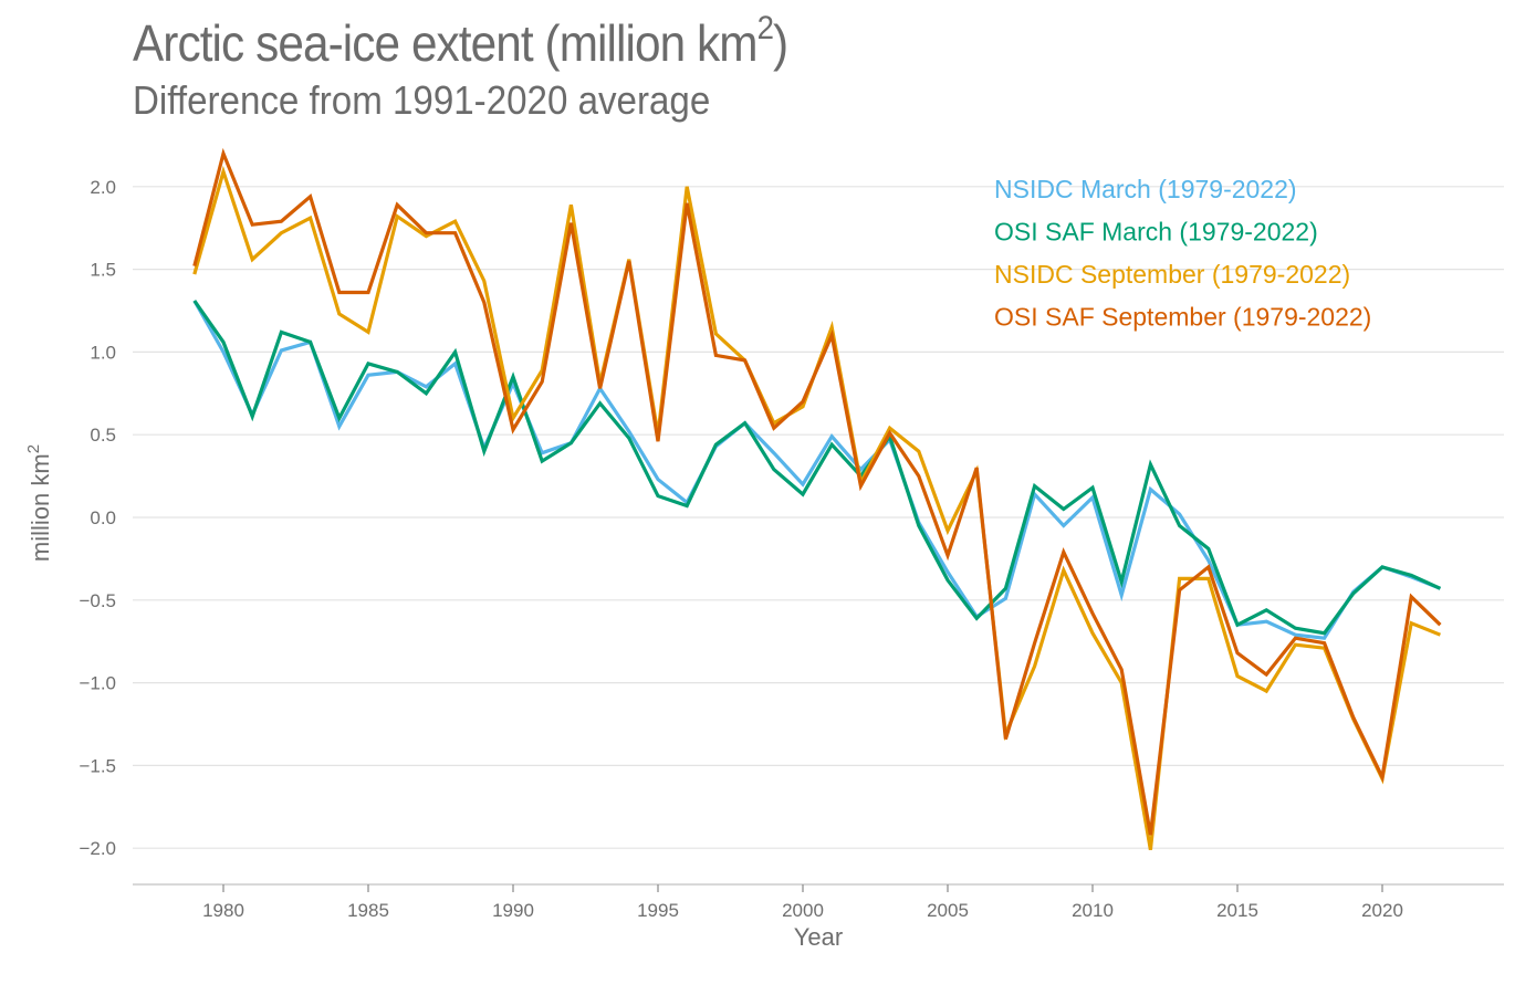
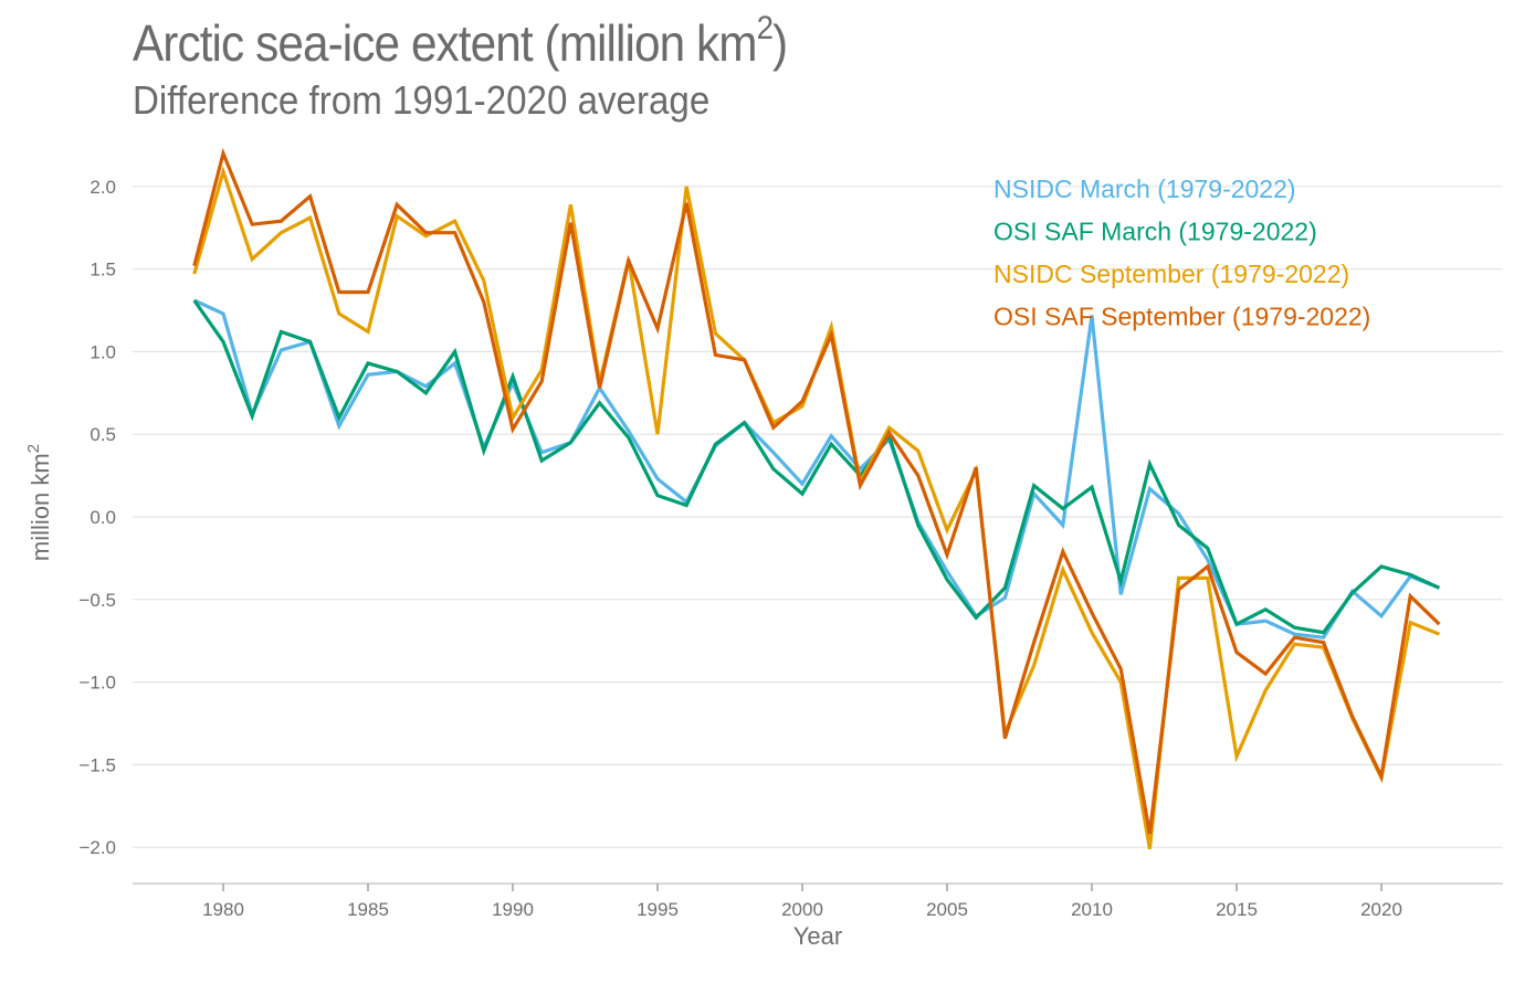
NSIDC March (1979-2022)/1980: 1.00 -> 1.23
OSI SAF September (1979-2022)/1995: 0.46 -> 1.14
NSIDC March (1979-2022)/2010: 0.12 -> 1.22
NSIDC September (1979-2022)/2015: -0.96 -> -1.45
NSIDC March (1979-2022)/2020: -0.30 -> -0.60
